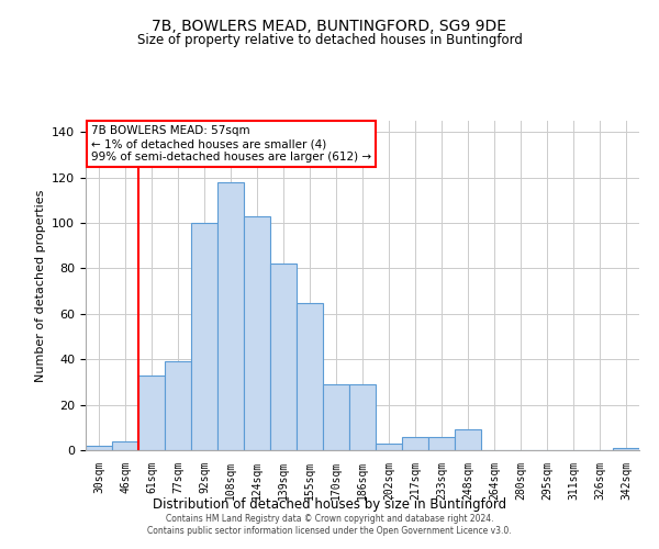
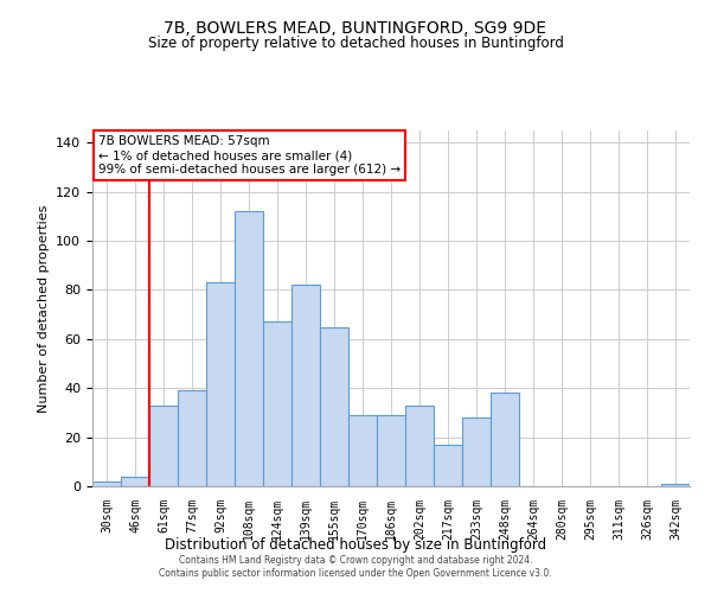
92sqm: 100 -> 83
108sqm: 118 -> 112
124sqm: 103 -> 67
202sqm: 3 -> 33
217sqm: 6 -> 17
233sqm: 6 -> 28
248sqm: 9 -> 38
